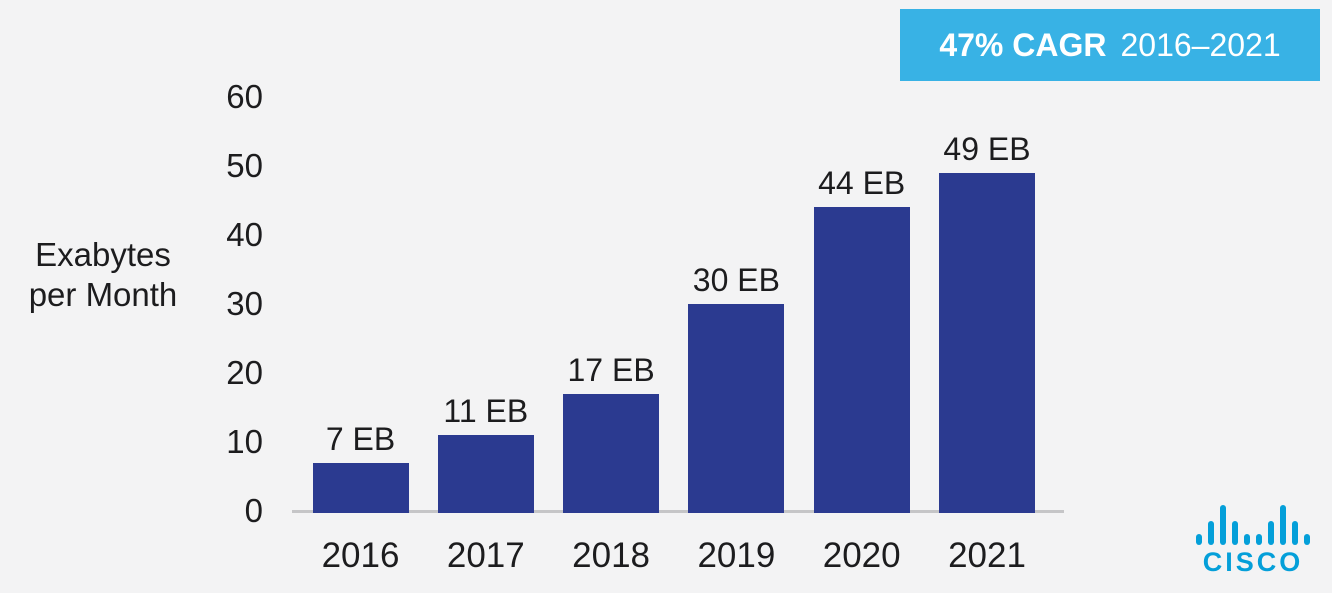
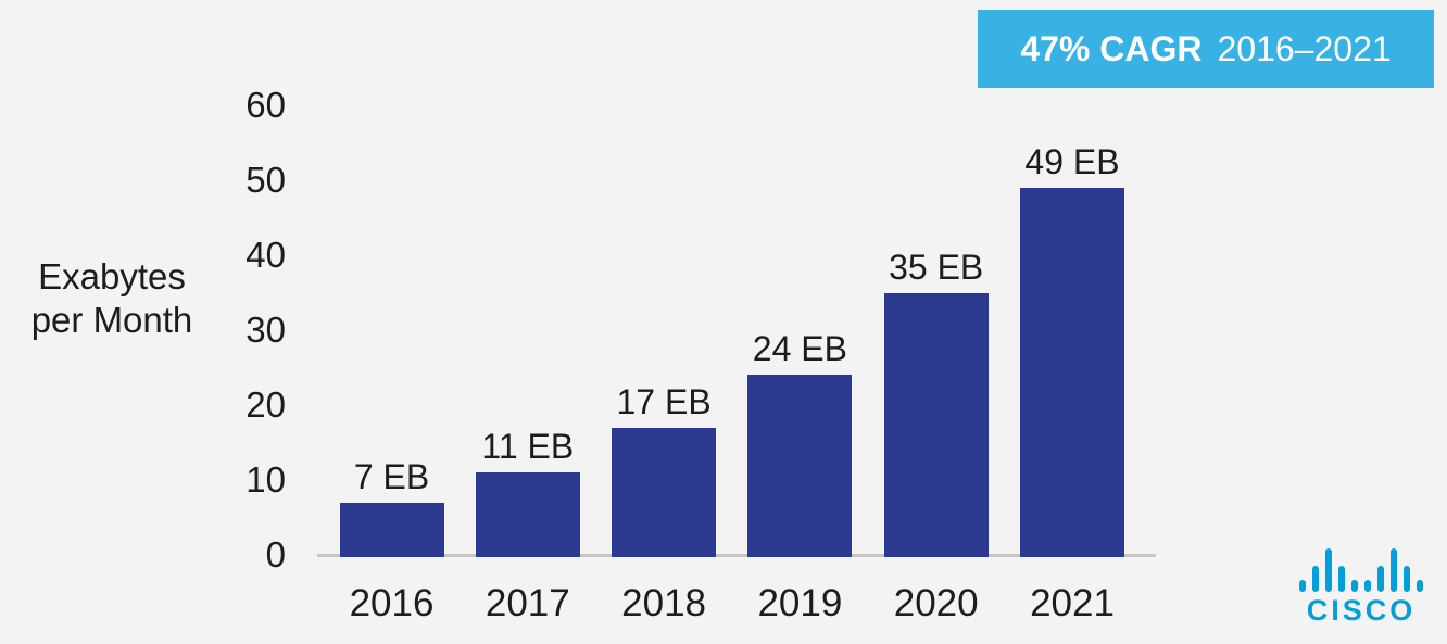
2019: 30 -> 24
2020: 44 -> 35
